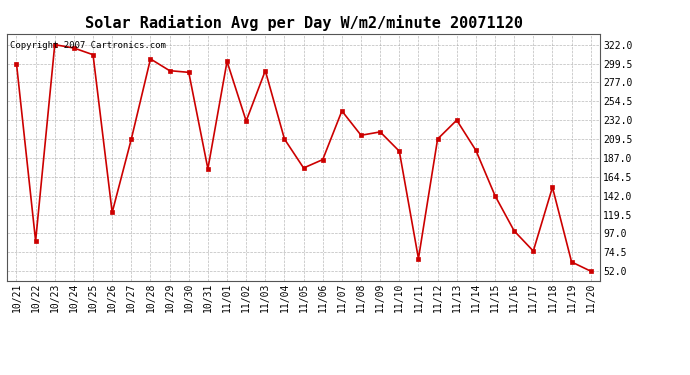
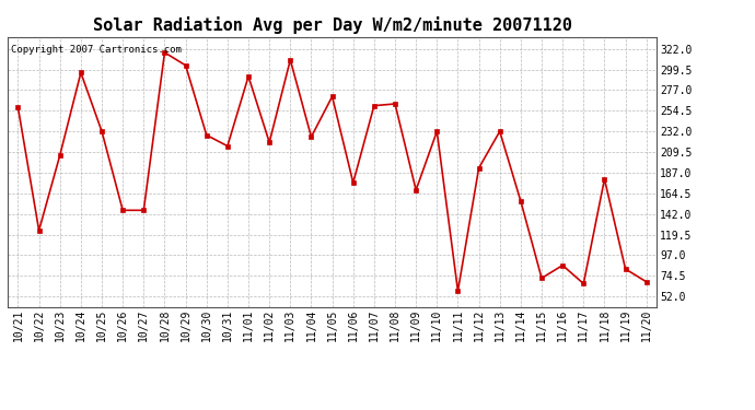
10/21: 300 -> 258
10/22: 88 -> 124
10/23: 322 -> 206
10/24: 318 -> 296
10/25: 310 -> 232
10/26: 122 -> 146
10/27: 210 -> 146
10/28: 305 -> 318
10/29: 291 -> 304
10/30: 289 -> 228
10/31: 174 -> 216
11/01: 302 -> 292
11/02: 231 -> 220
11/03: 291 -> 310
11/04: 210 -> 226
11/05: 175 -> 270
11/06: 185 -> 176
11/07: 243 -> 260
11/08: 214 -> 262
11/09: 218 -> 168
11/10: 195 -> 232
11/11: 67 -> 58
11/12: 210 -> 192
11/14: 196 -> 156
11/15: 142 -> 72
11/16: 100 -> 86
11/17: 76 -> 66
11/18: 152 -> 180
11/19: 63 -> 82
11/20: 52 -> 68
